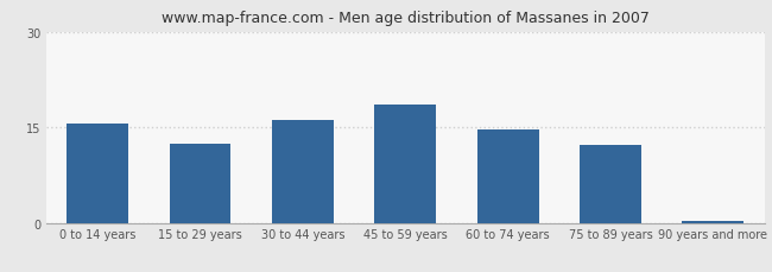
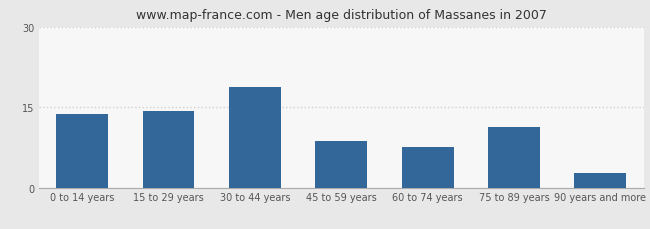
0 to 14 years: 15.5 -> 13.8
15 to 29 years: 12.5 -> 14.2
30 to 44 years: 16.2 -> 18.8
45 to 59 years: 18.5 -> 8.6
60 to 74 years: 14.7 -> 7.6
75 to 89 years: 12.3 -> 11.2
90 years and more: 0.3 -> 2.8
